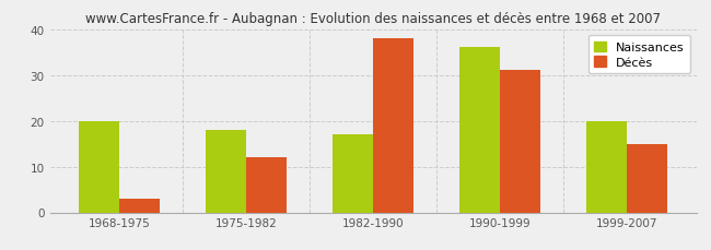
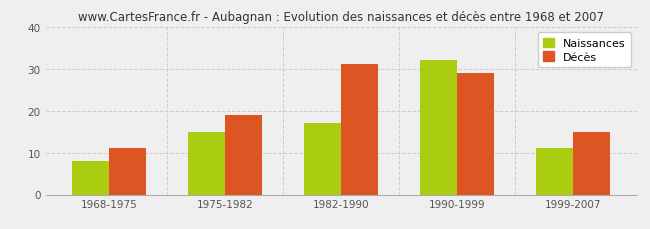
Naissances/1968-1975: 20 -> 8
Décès/1968-1975: 3 -> 11
Naissances/1975-1982: 18 -> 15
Décès/1975-1982: 12 -> 19
Décès/1982-1990: 38 -> 31
Naissances/1990-1999: 36 -> 32
Décès/1990-1999: 31 -> 29
Naissances/1999-2007: 20 -> 11
